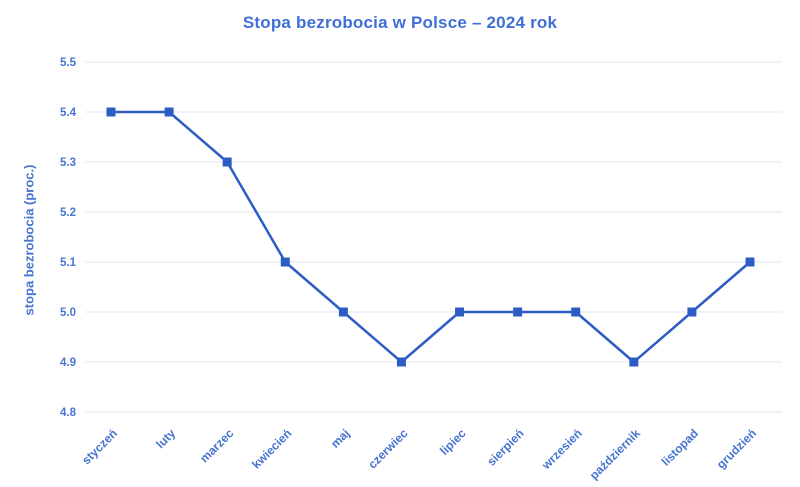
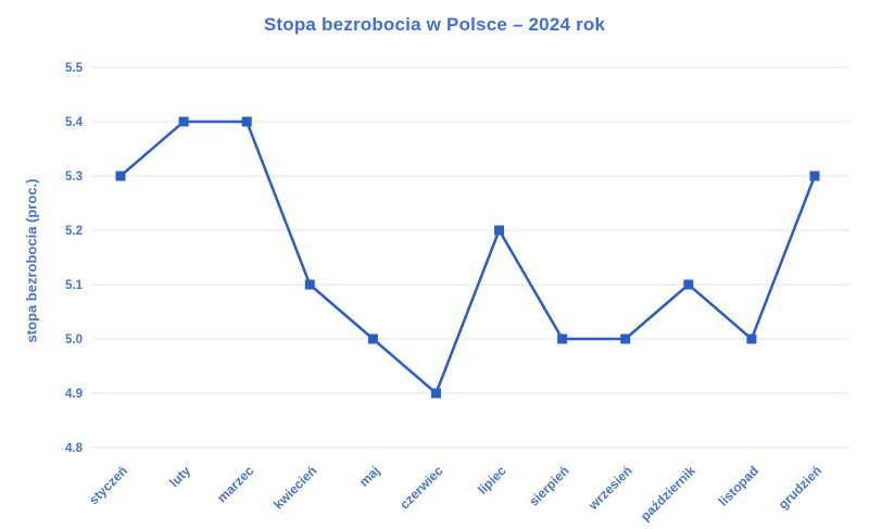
styczeń: 5.4 -> 5.3
marzec: 5.3 -> 5.4
lipiec: 5.0 -> 5.2
październik: 4.9 -> 5.1
grudzień: 5.1 -> 5.3
